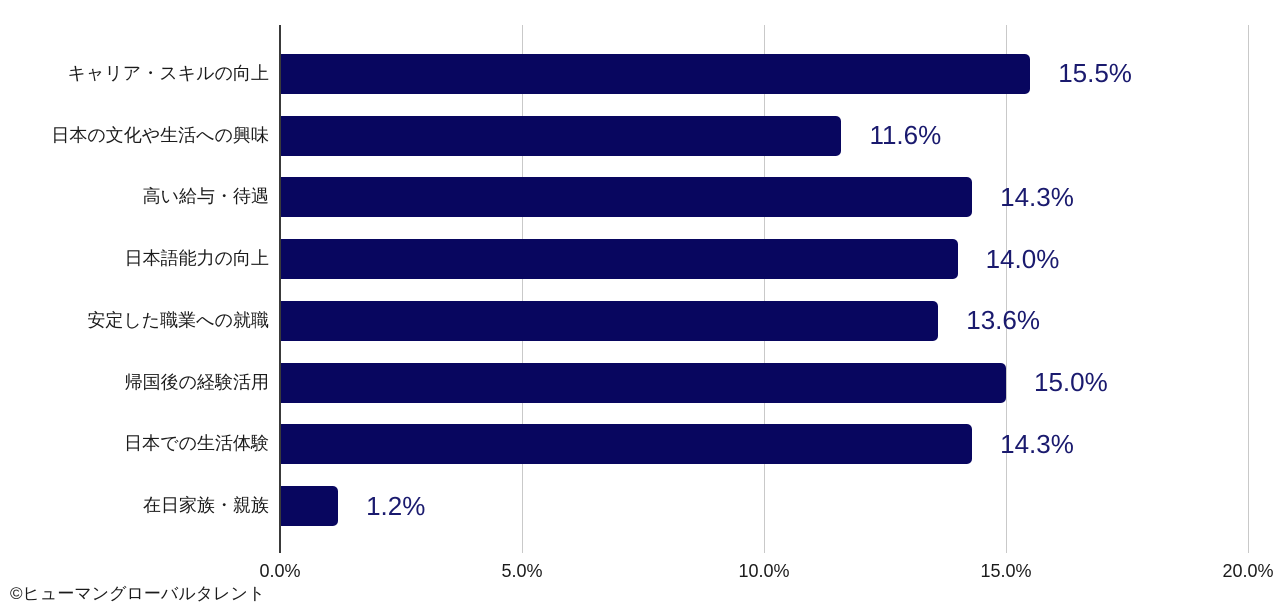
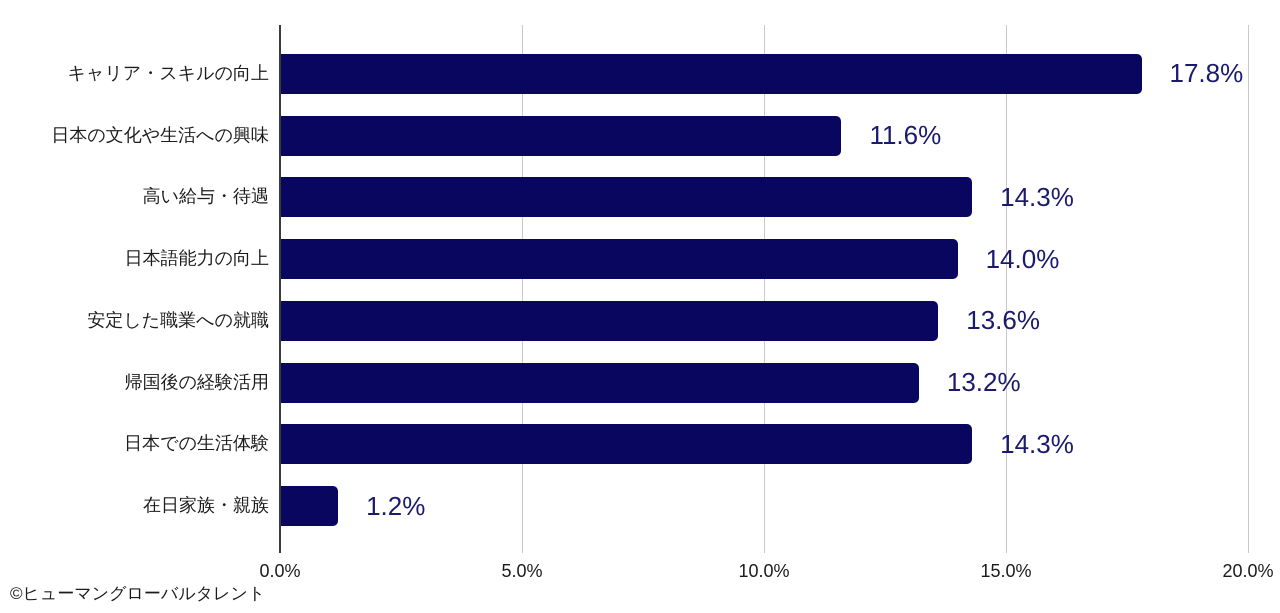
キャリア・スキルの向上: 15.5% -> 17.8%
帰国後の経験活用: 15.0% -> 13.2%
